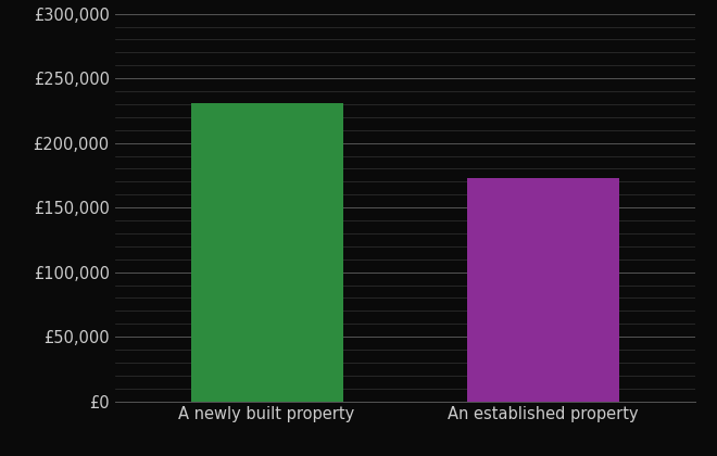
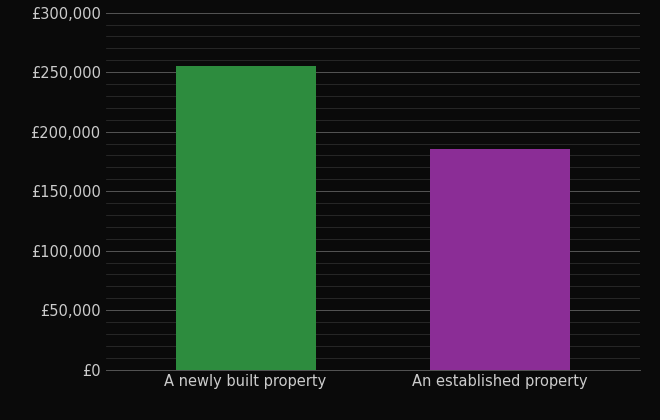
A newly built property: £231,000 -> £255,000
An established property: £173,000 -> £185,000
